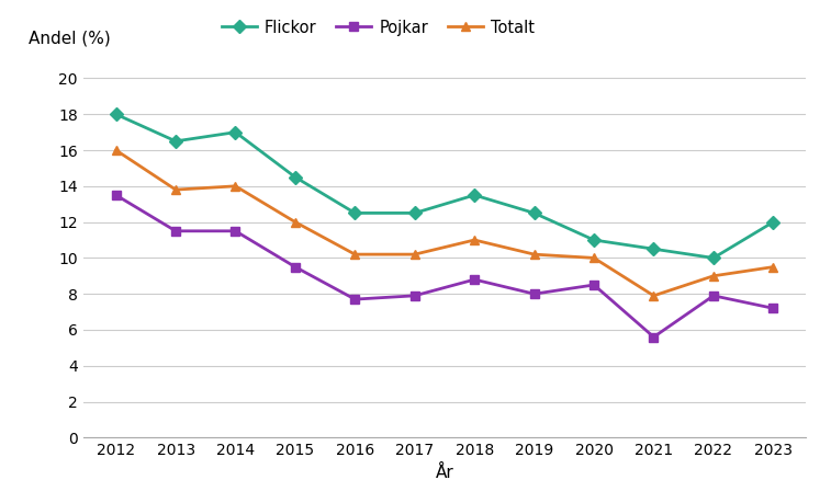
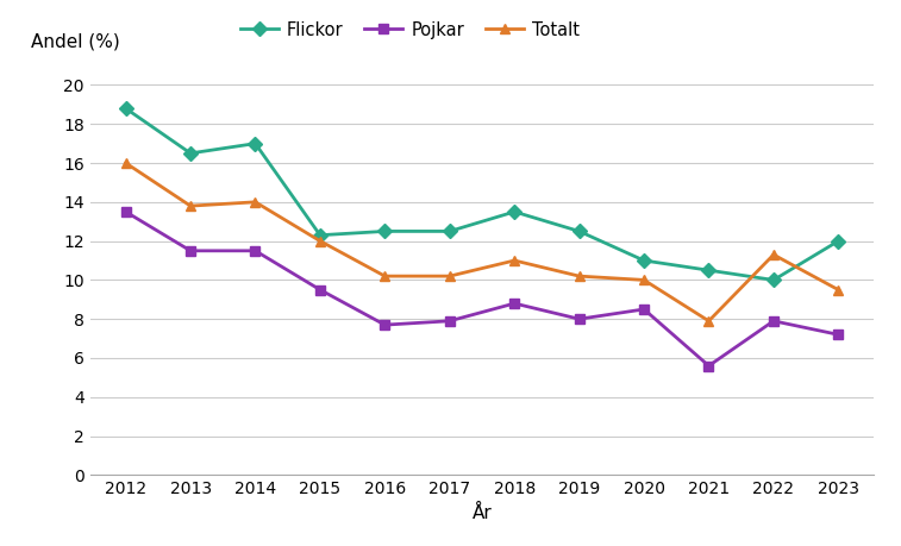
Flickor/2012: 18.0 -> 18.8
Flickor/2015: 14.5 -> 12.3
Totalt/2022: 9.0 -> 11.3
